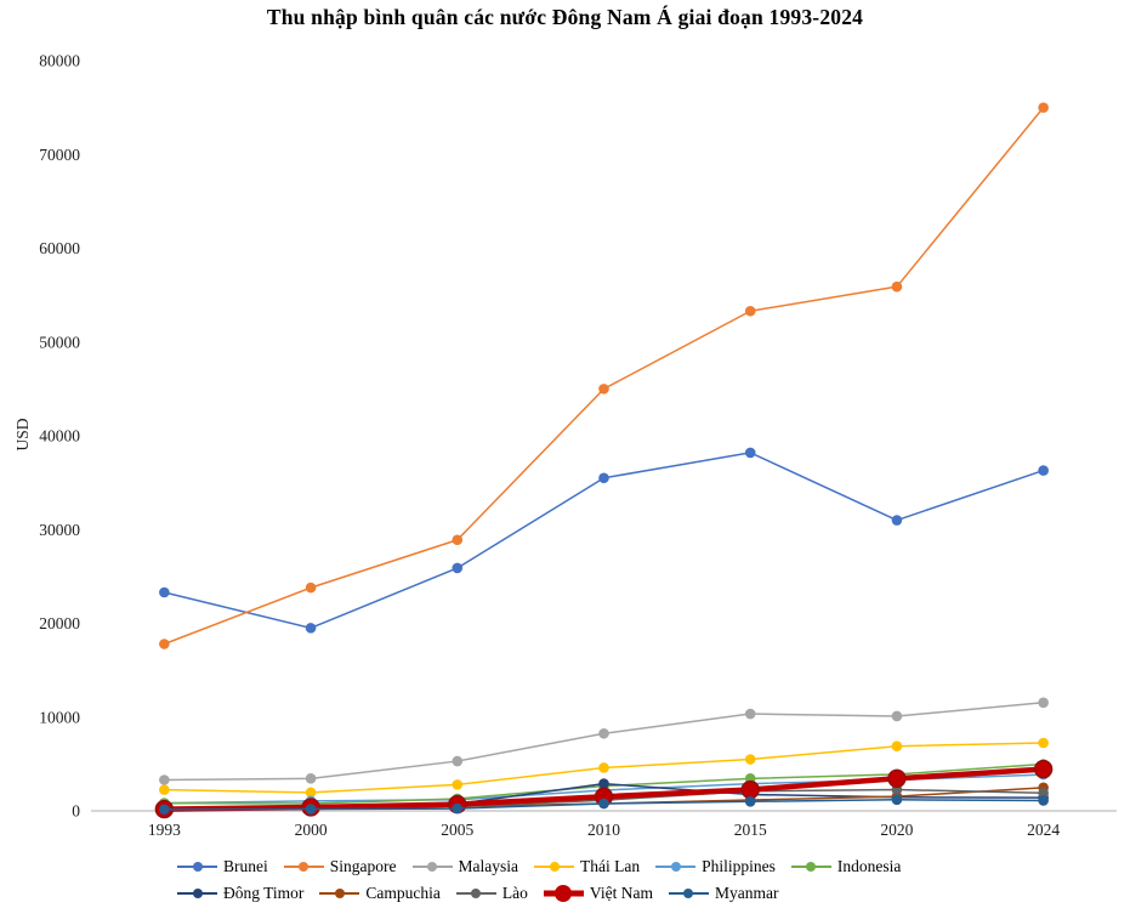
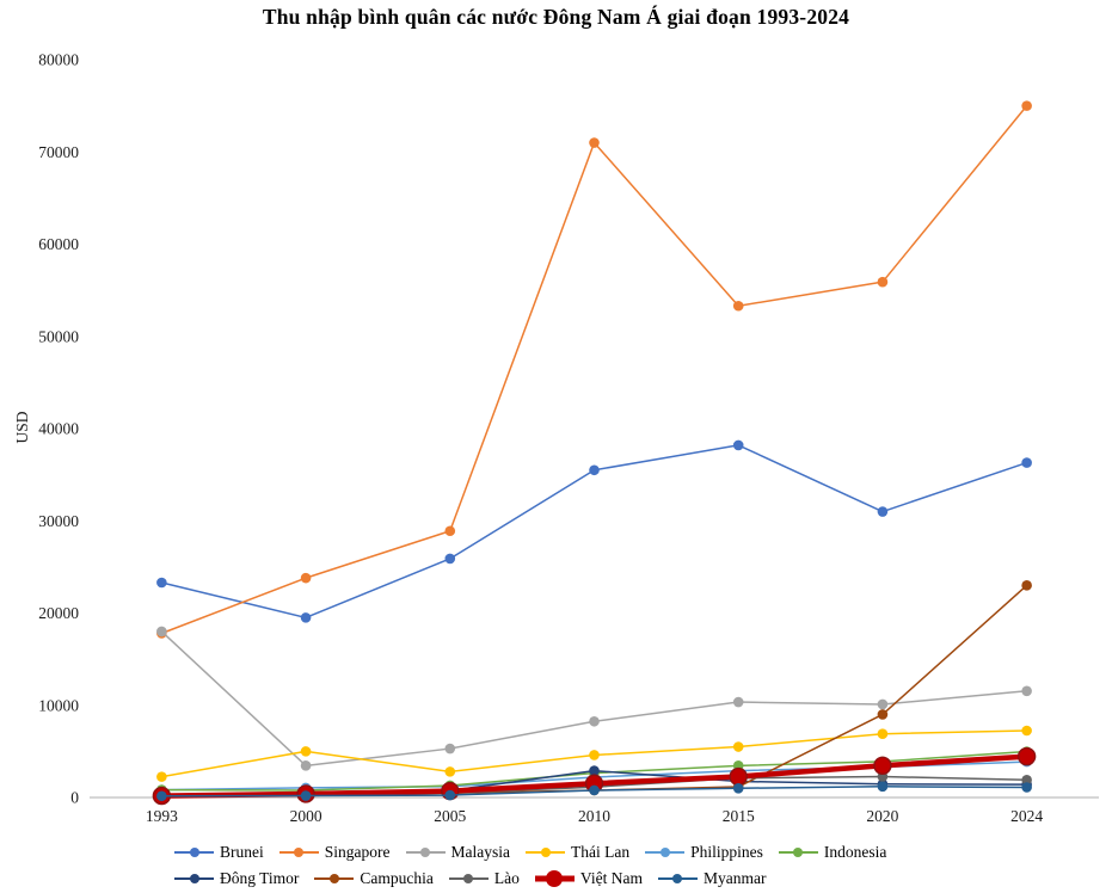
Malaysia/1993: 3000 -> 18000
Thái Lan/2000: 2000 -> 5000
Singapore/2010: 45000 -> 71000
Campuchia/2020: 2000 -> 9000
Campuchia/2024: 2000 -> 23000
